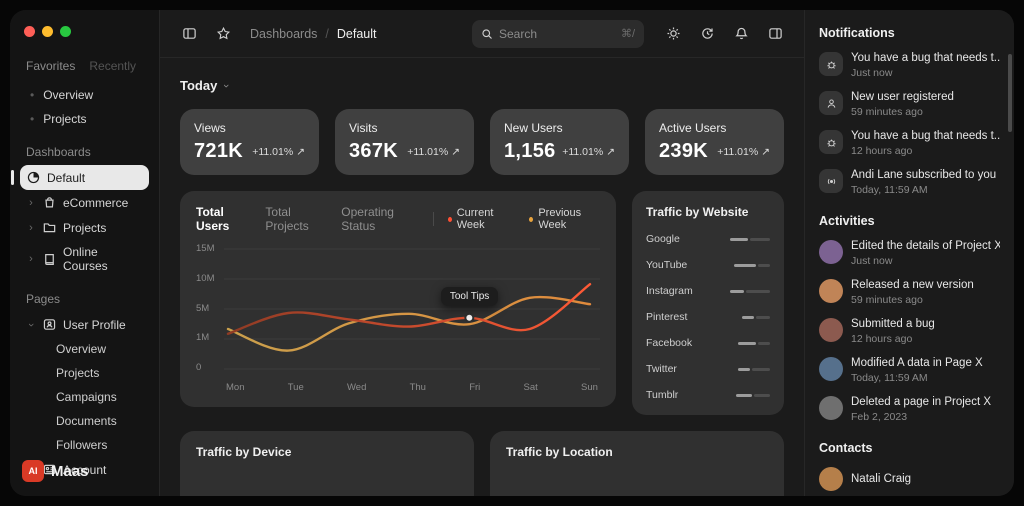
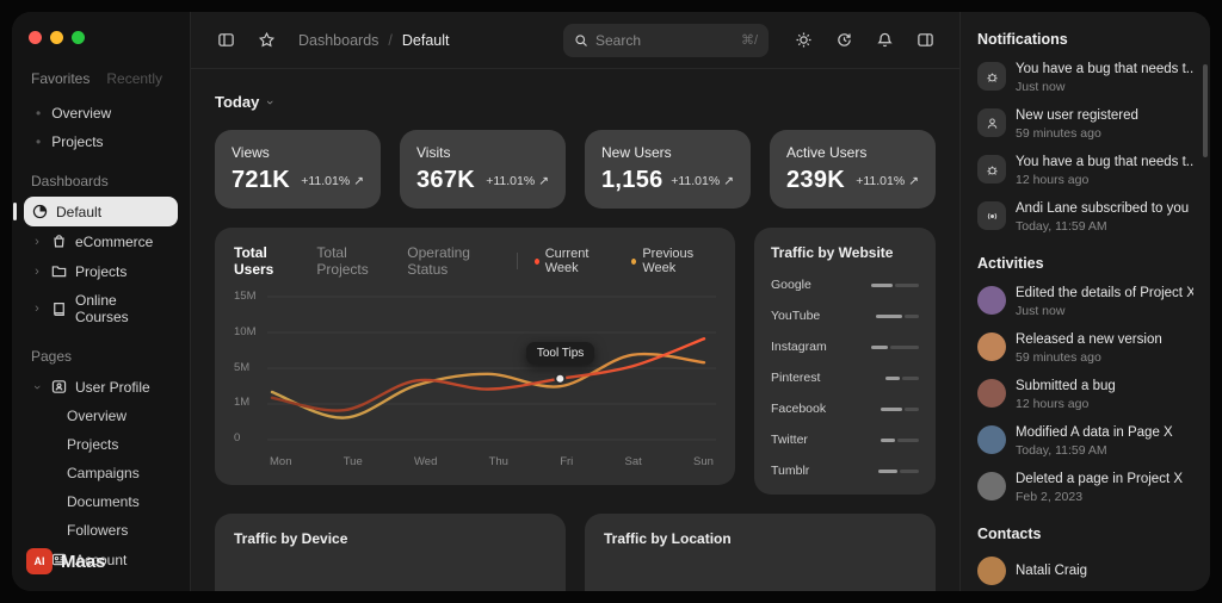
Current Week/Tue: 7M -> 3M
Current Week/Sat: 5M -> 8M
